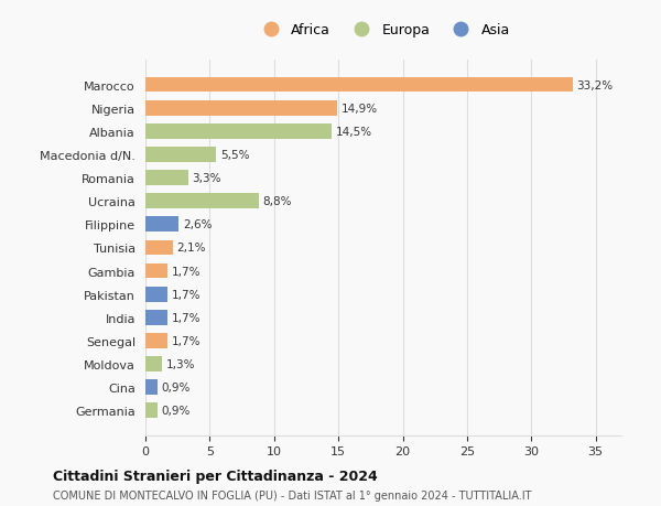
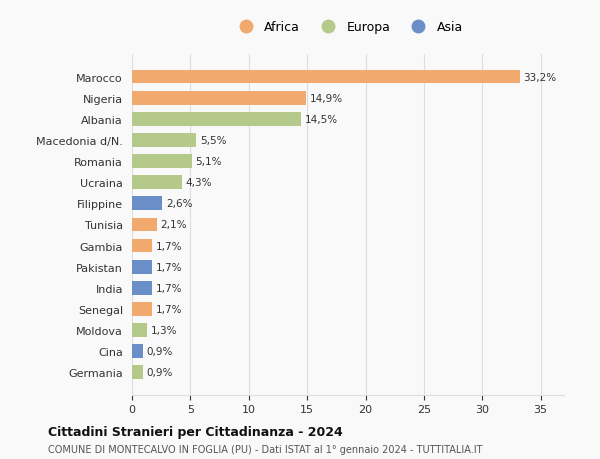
Romania: 3,3% -> 5,1%
Ucraina: 8,8% -> 4,3%
